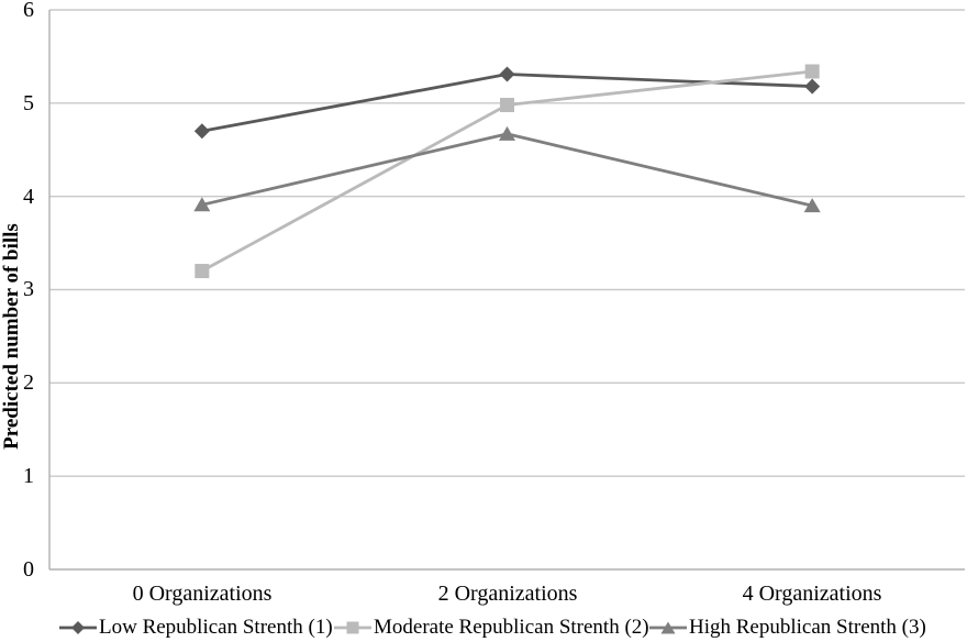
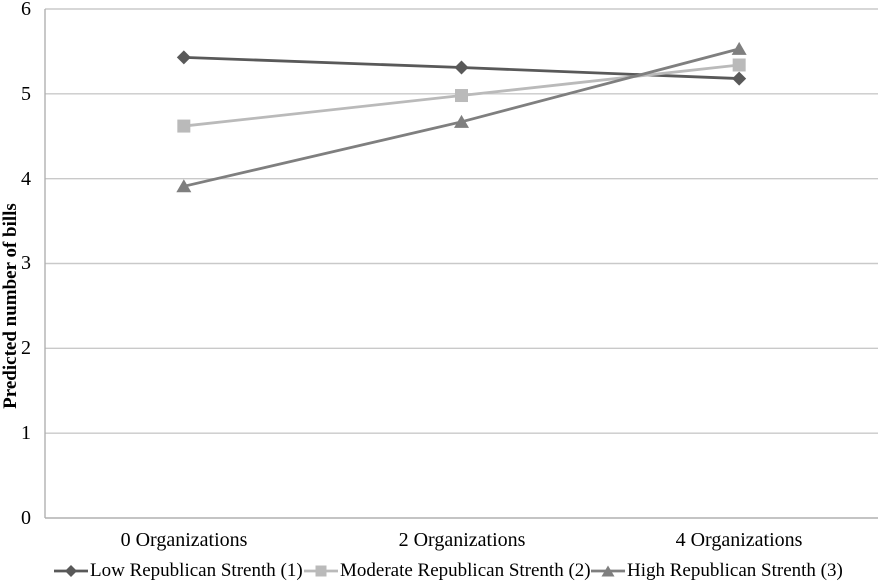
Low Republican Strenth (1)/0 Organizations: 4.7 -> 5.4
Moderate Republican Strenth (2)/0 Organizations: 3.2 -> 4.6
High Republican Strenth (3)/4 Organizations: 3.9 -> 5.5
